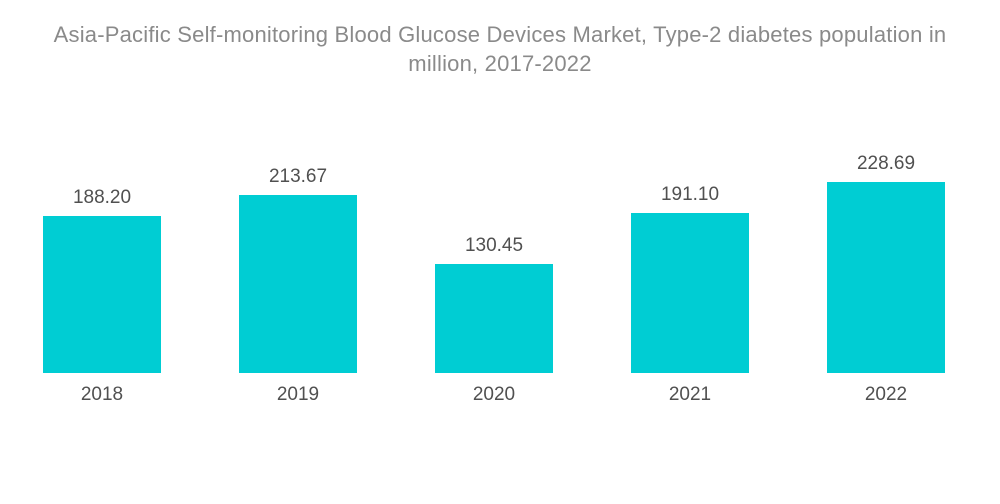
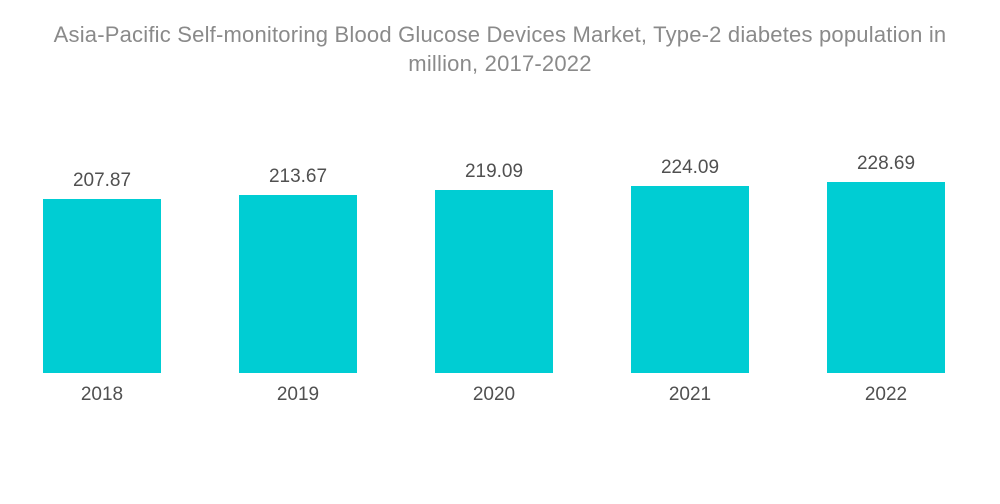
2018: 188.20 -> 207.87
2020: 130.45 -> 219.09
2021: 191.10 -> 224.09
